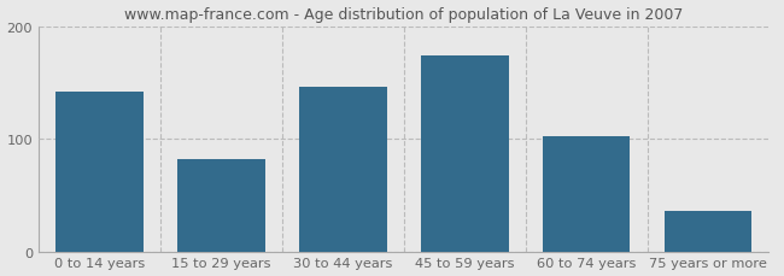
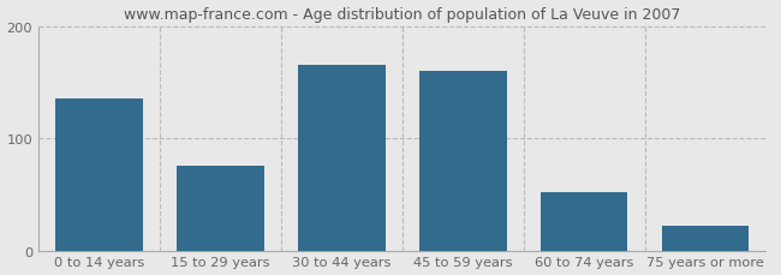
0 to 14 years: 142 -> 135
15 to 29 years: 82 -> 75
30 to 44 years: 146 -> 165
45 to 59 years: 174 -> 160
60 to 74 years: 102 -> 52
75 years or more: 36 -> 22
